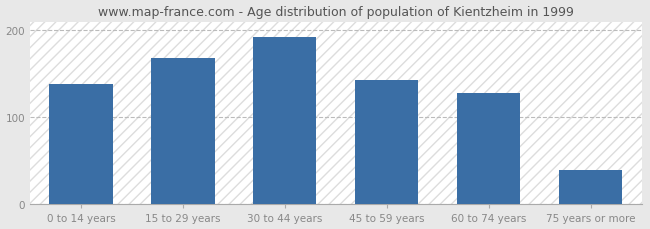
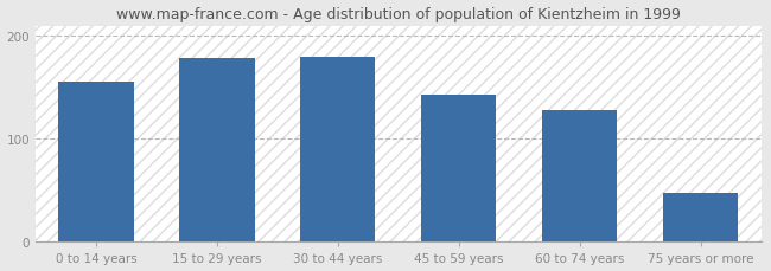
0 to 14 years: 138 -> 156
15 to 29 years: 168 -> 178
30 to 44 years: 192 -> 180
75 years or more: 40 -> 48
